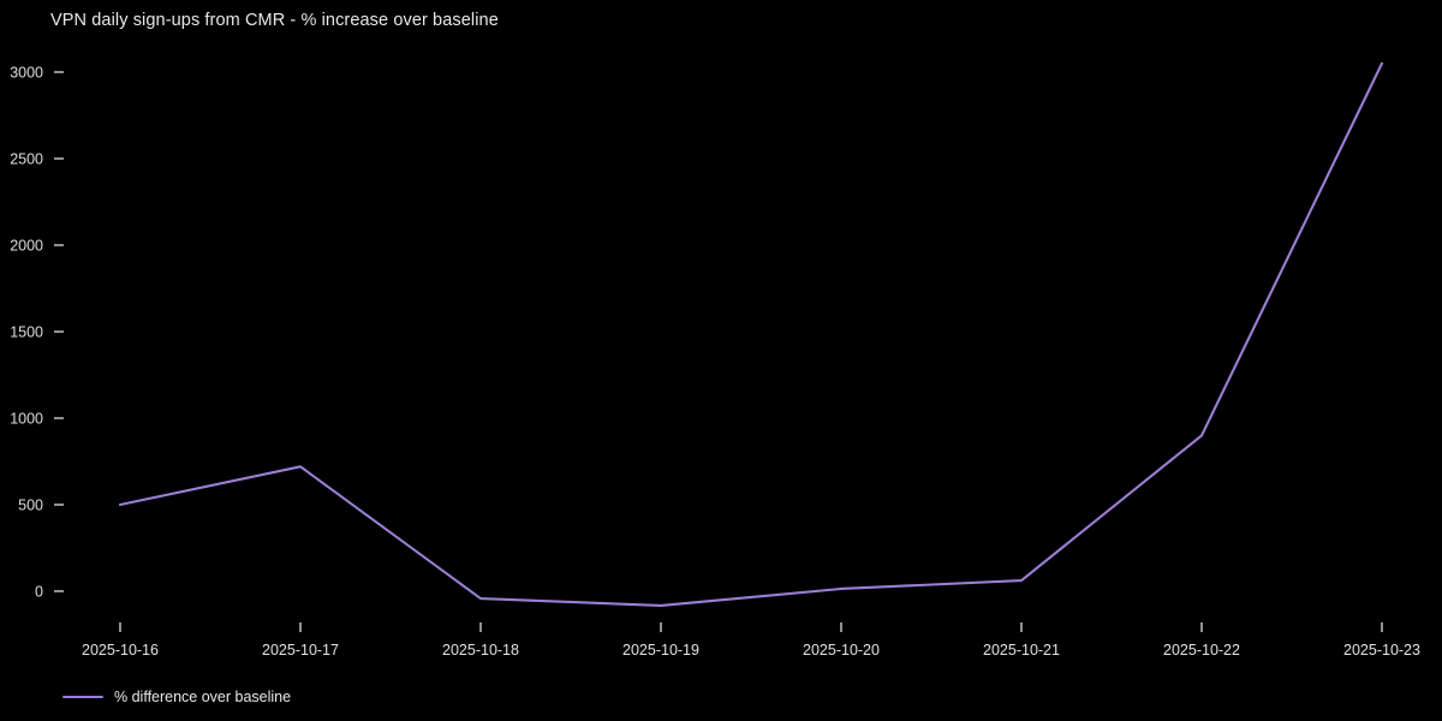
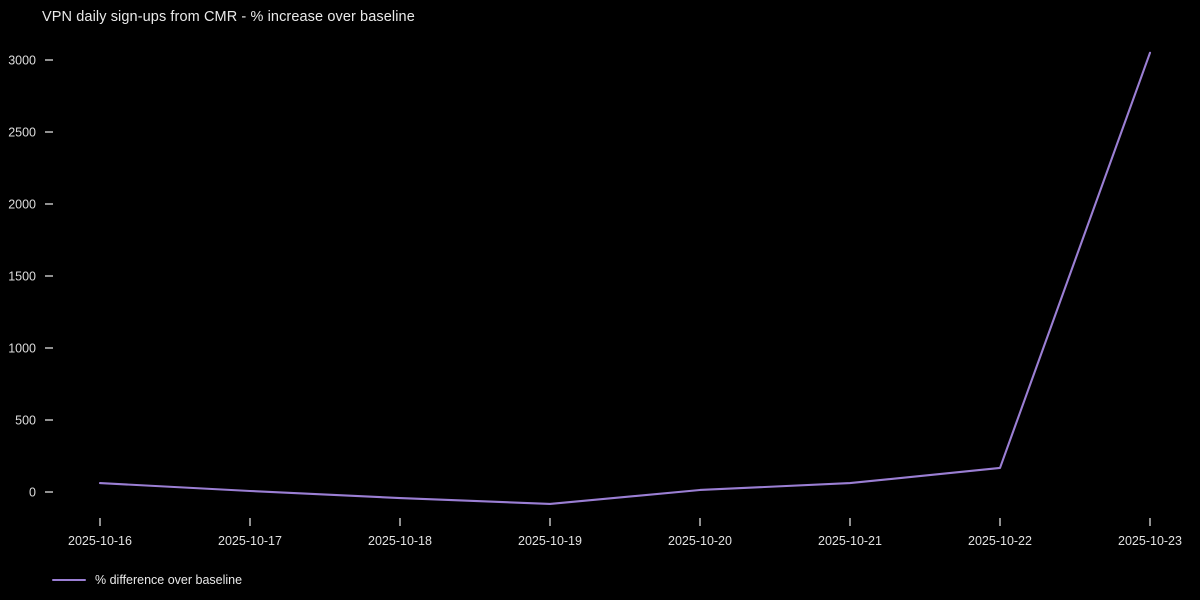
2025-10-16: 500 -> 60
2025-10-17: 720 -> 10
2025-10-22: 900 -> 170
